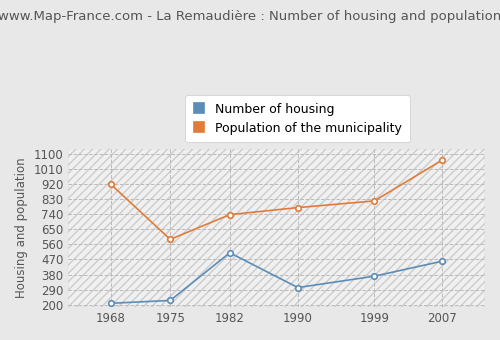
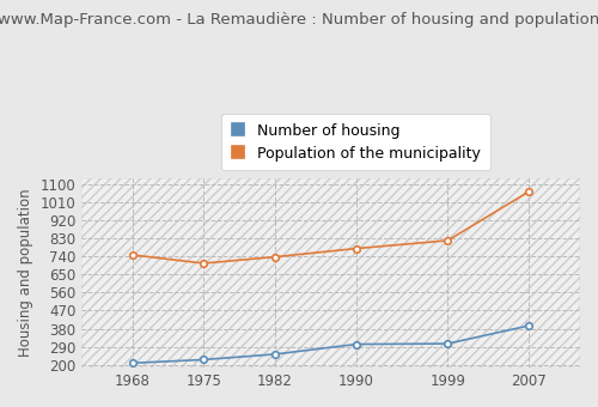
Population of the municipality/1968: 920 -> 750
Population of the municipality/1975: 590 -> 710
Number of housing/1982: 510 -> 250
Number of housing/1999: 370 -> 300
Number of housing/2007: 460 -> 400
